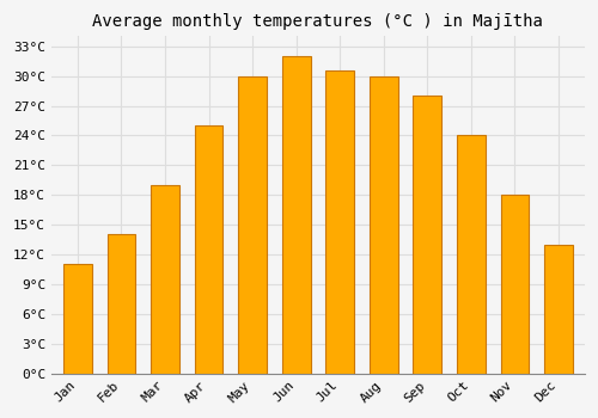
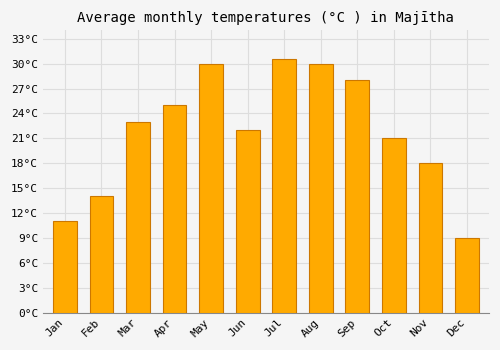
Mar: 19.0°C -> 23.0°C
Jun: 32.0°C -> 22.0°C
Oct: 24.0°C -> 21.0°C
Dec: 13.0°C -> 9.0°C
